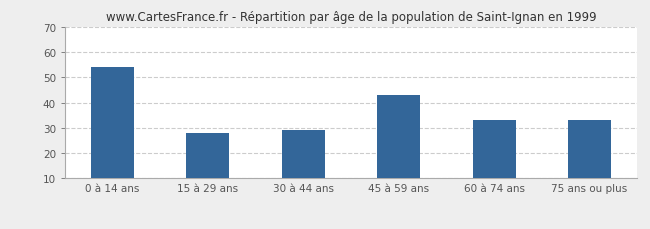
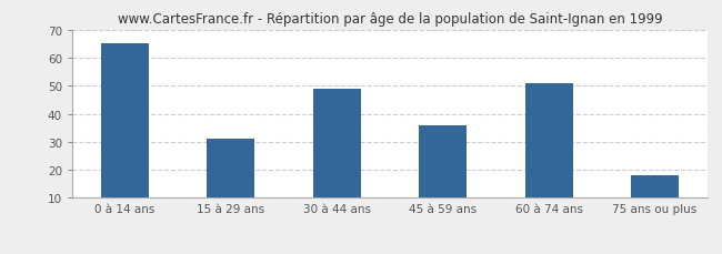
0 à 14 ans: 54 -> 65
15 à 29 ans: 28 -> 31
30 à 44 ans: 29 -> 49
45 à 59 ans: 43 -> 36
60 à 74 ans: 33 -> 51
75 ans ou plus: 33 -> 18
